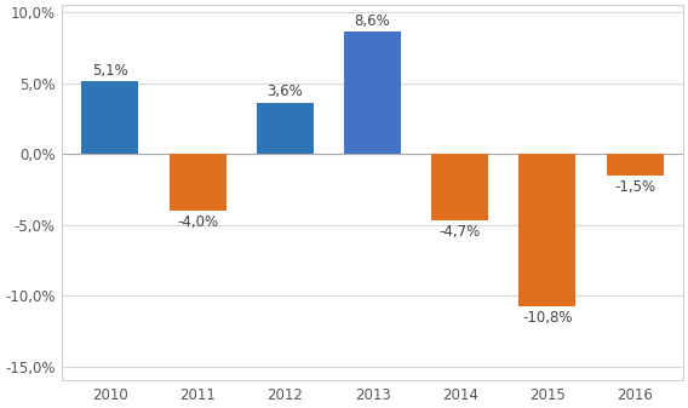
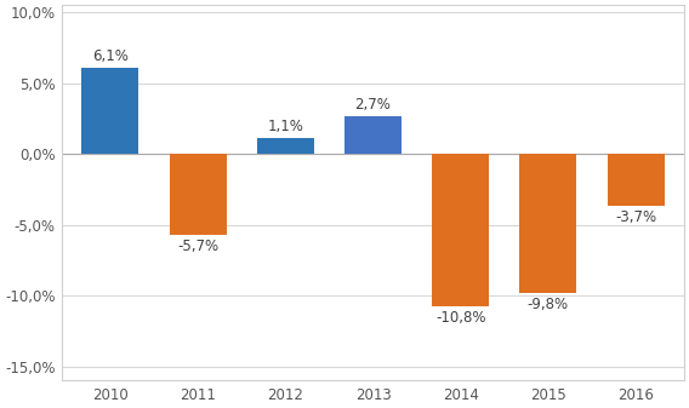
2010: 5,1% -> 6,1%
2011: -4,0% -> -5,7%
2012: 3,6% -> 1,1%
2013: 8,6% -> 2,7%
2014: -4,7% -> -10,8%
2015: -10,8% -> -9,8%
2016: -1,5% -> -3,7%
